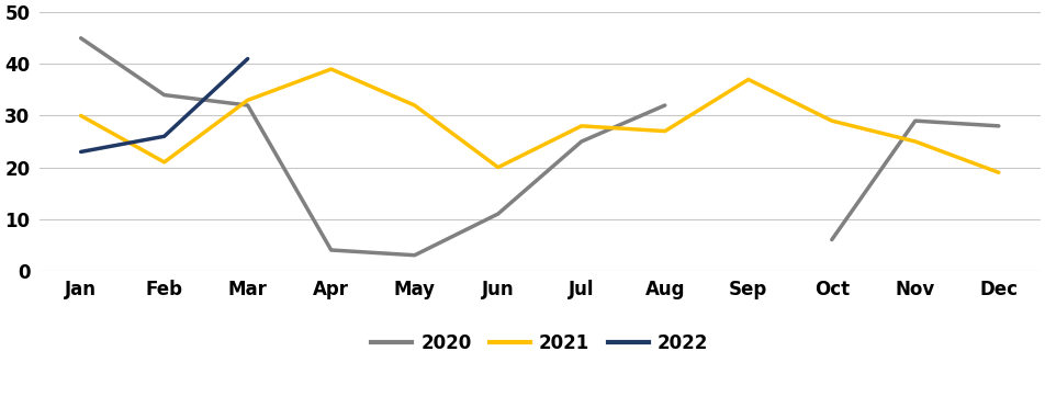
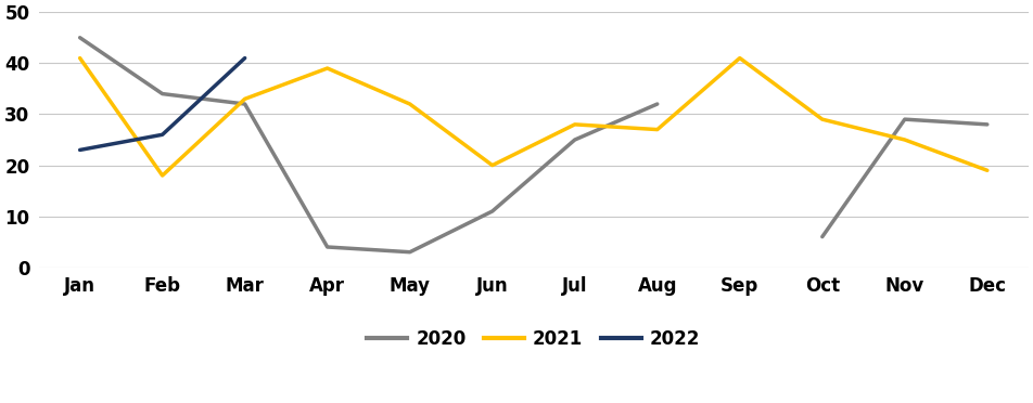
2021/Jan: 30 -> 41
2021/Feb: 21 -> 18
2021/Sep: 37 -> 41
